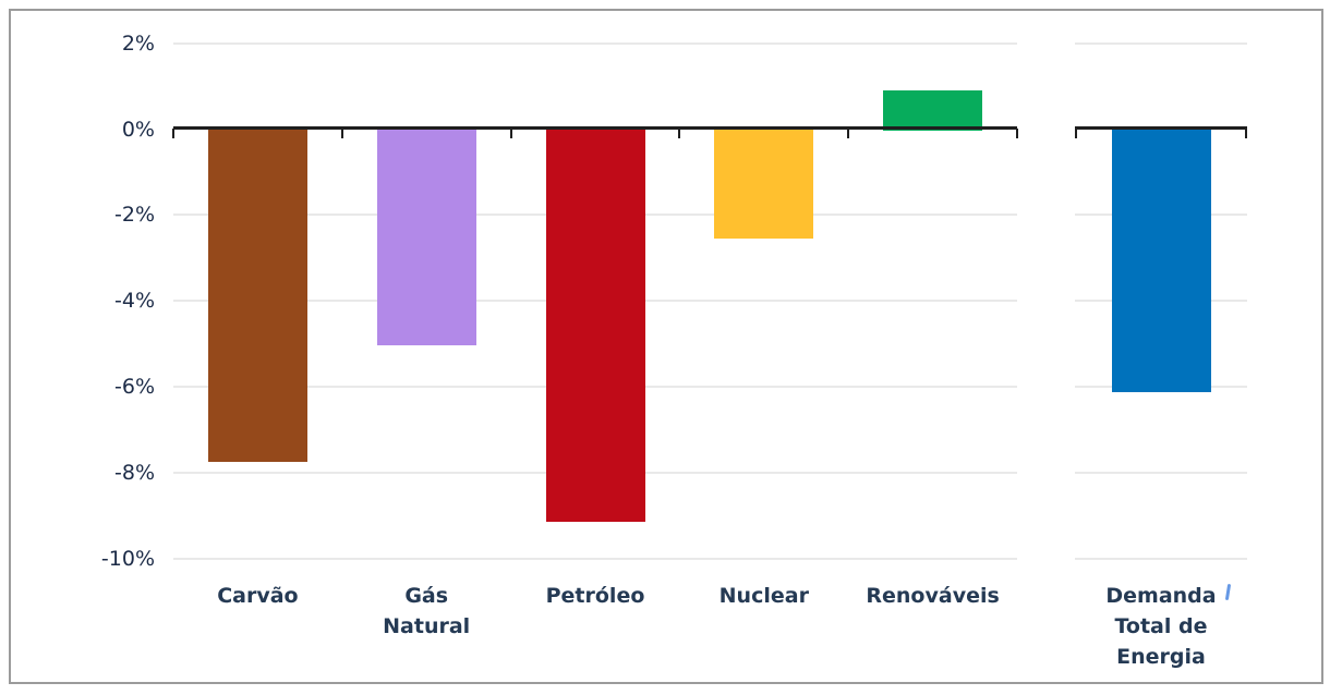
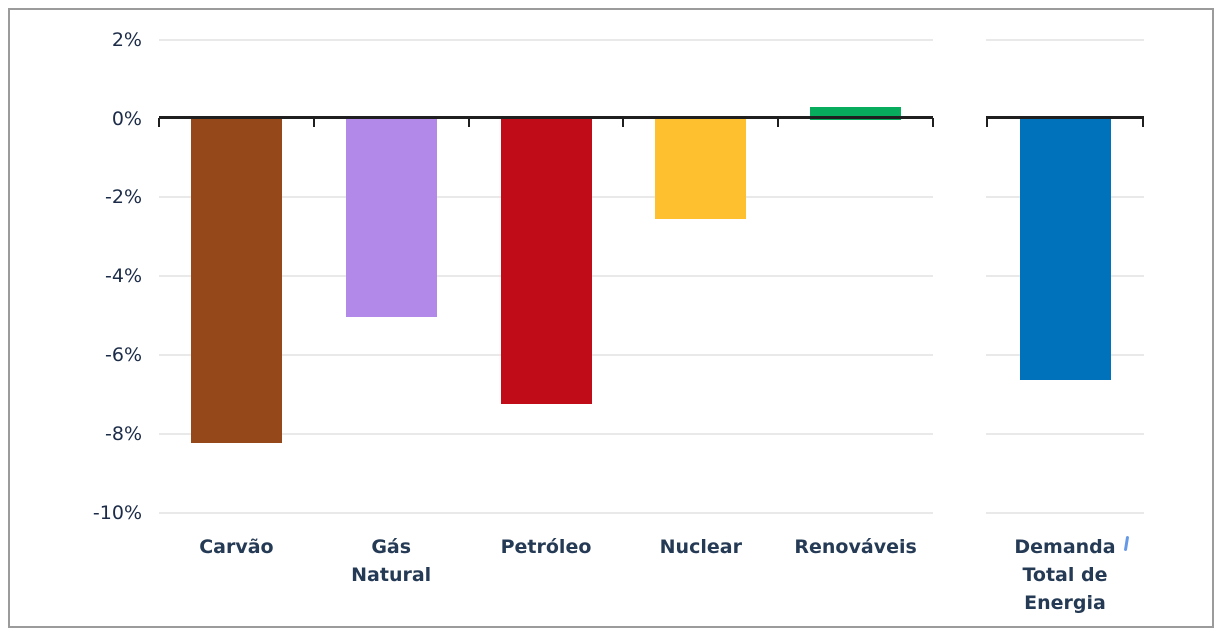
Carvão: -7.7% -> -8.2%
Petróleo: -9.1% -> -7.2%
Renováveis: 0.9% -> 0.3%
Demanda Total de Energia: -6.1% -> -6.6%
